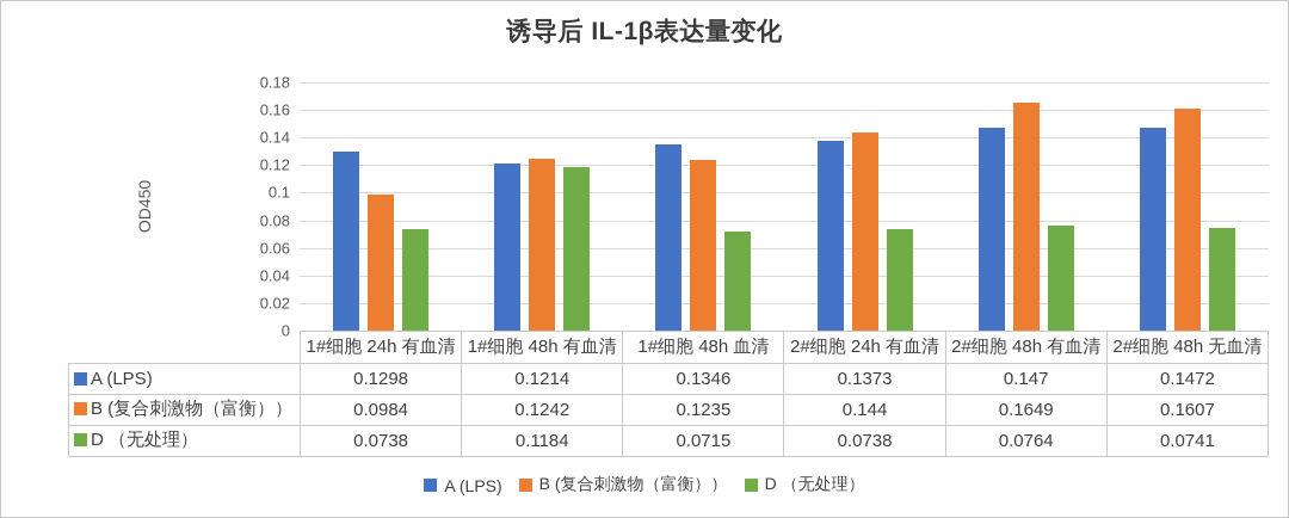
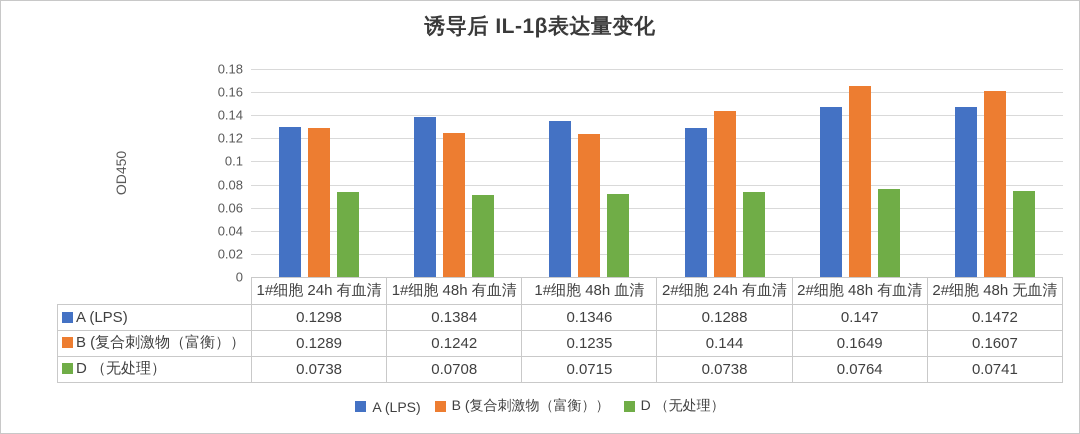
B (复合刺激物（富衡））/1#细胞 24h 有血清: 0.0984 -> 0.1289
A (LPS)/1#细胞 48h 有血清: 0.1214 -> 0.1384
D （无处理）/1#细胞 48h 有血清: 0.1184 -> 0.0708
A (LPS)/2#细胞 24h 有血清: 0.1373 -> 0.1288
